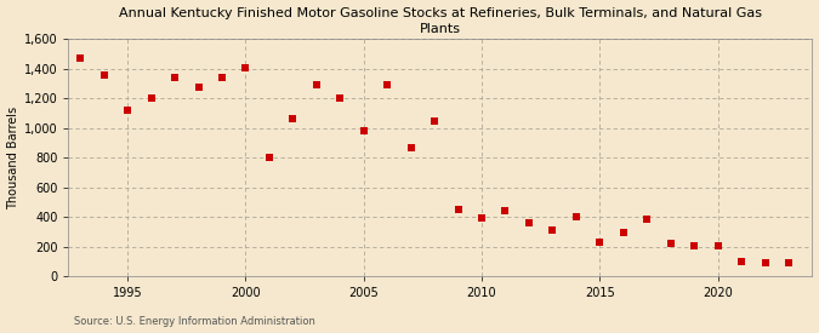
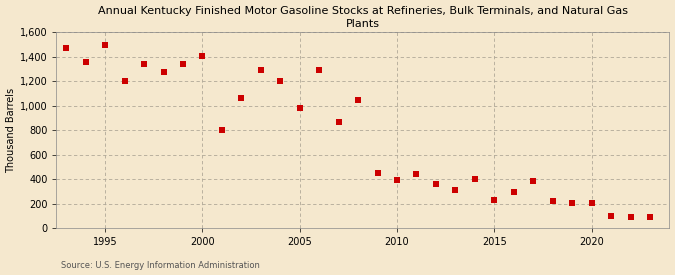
1995: 1,120 -> 1,500
